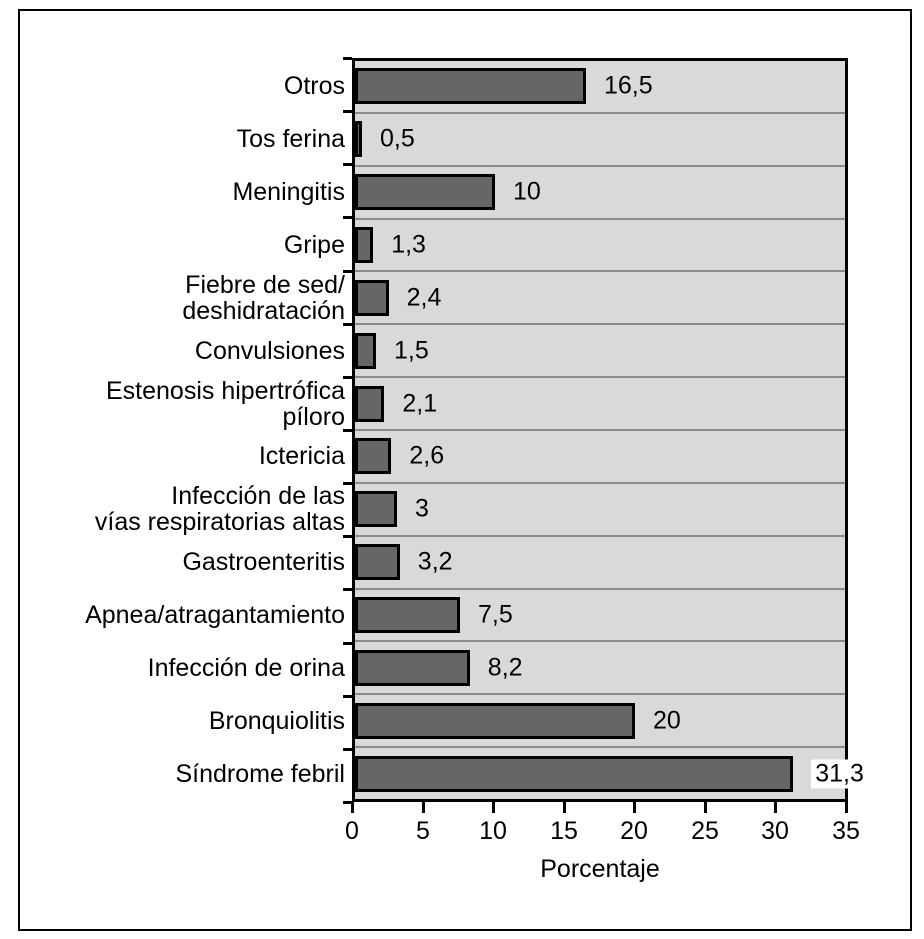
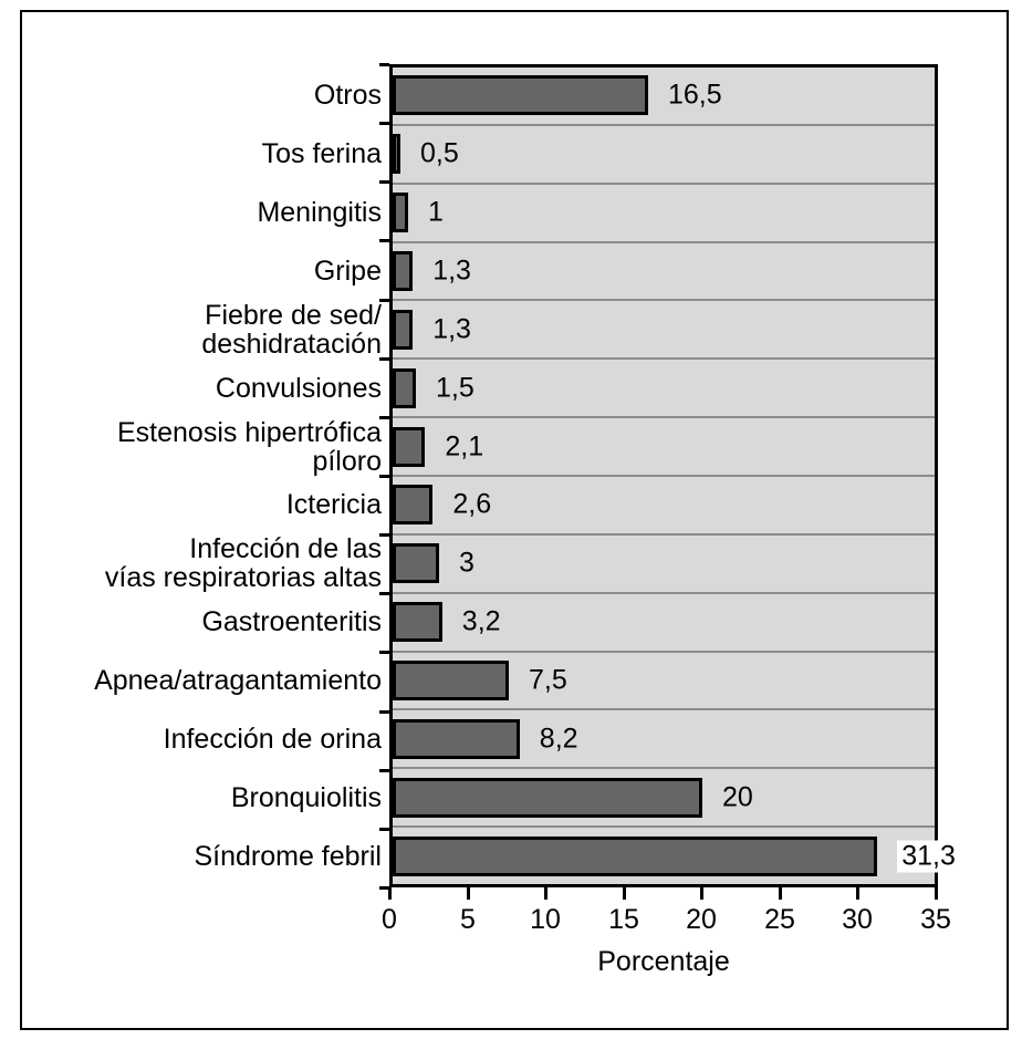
Meningitis: 10 -> 1
Fiebre de sed/ deshidratación: 2,4 -> 1,3
